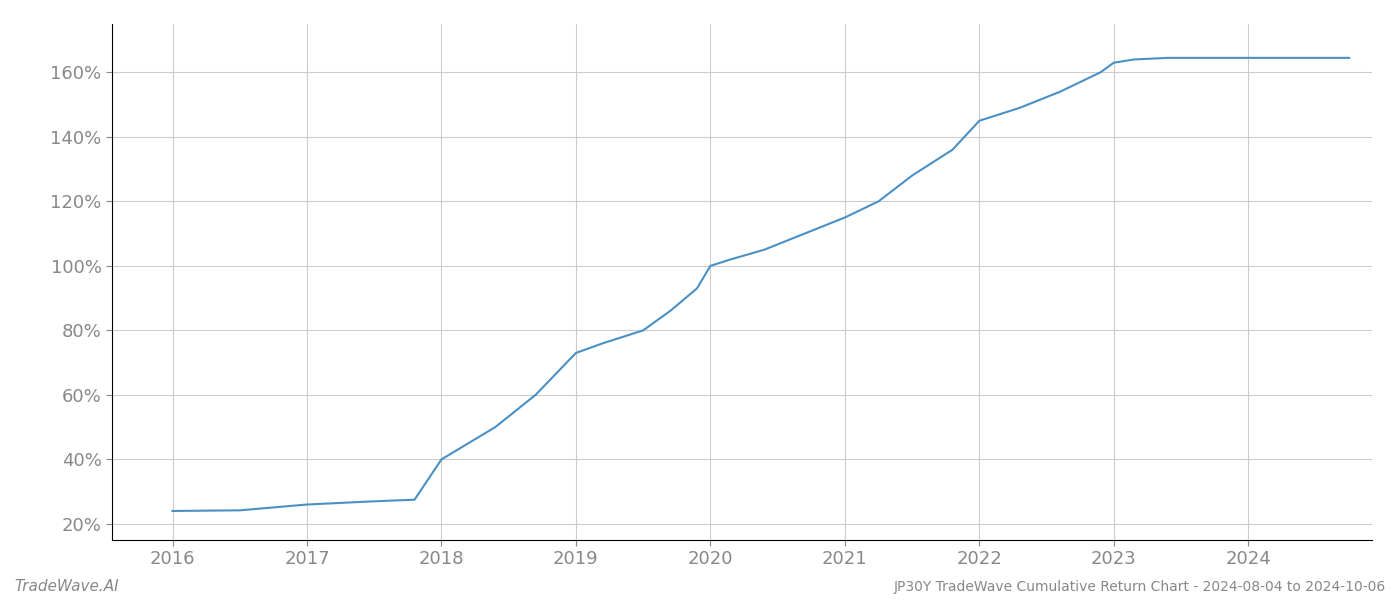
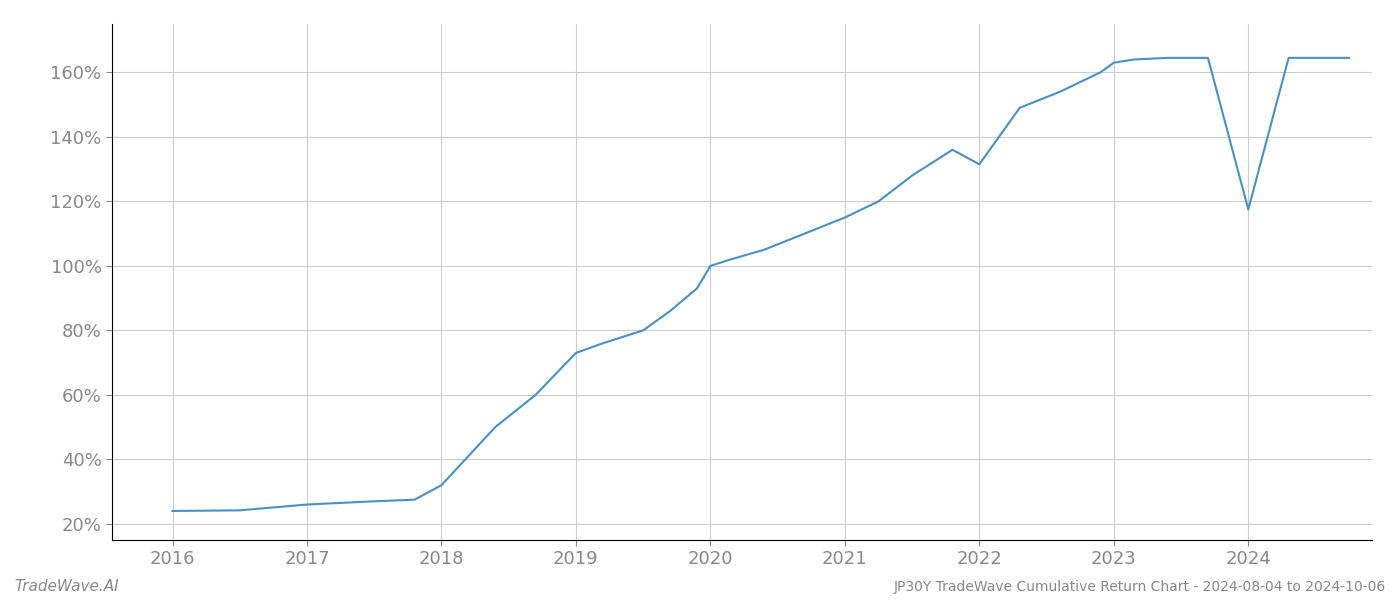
2018: 40.0% -> 32.0%
2022: 145.0% -> 131.5%
2024: 164.5% -> 117.5%
